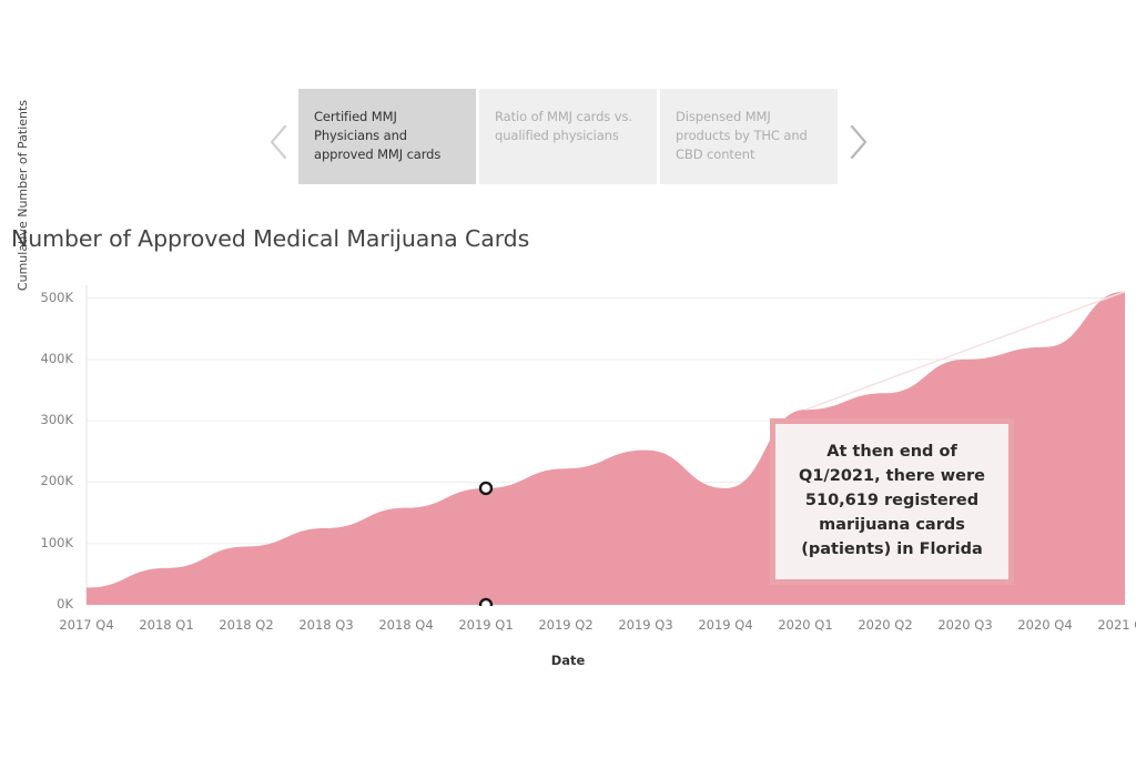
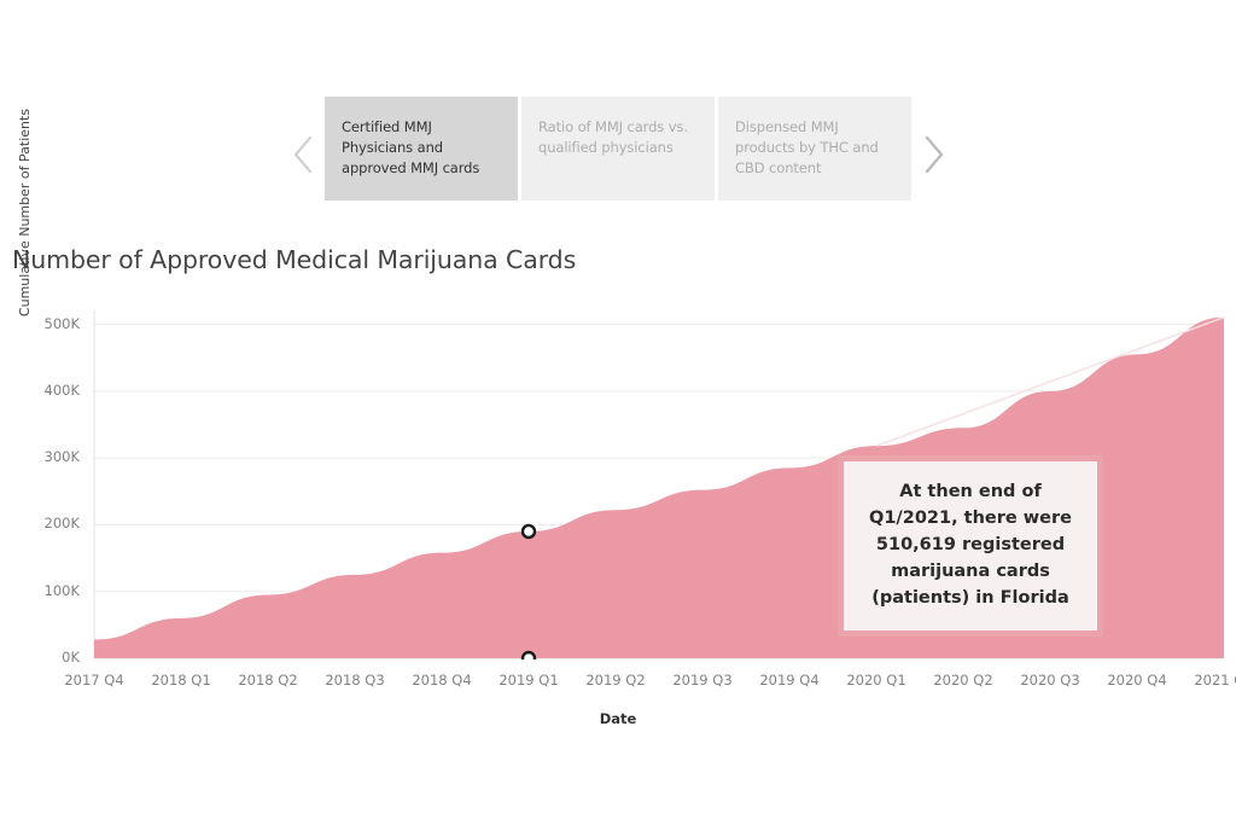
2019 Q4: 190K -> 280K
2020 Q4: 420K -> 460K
